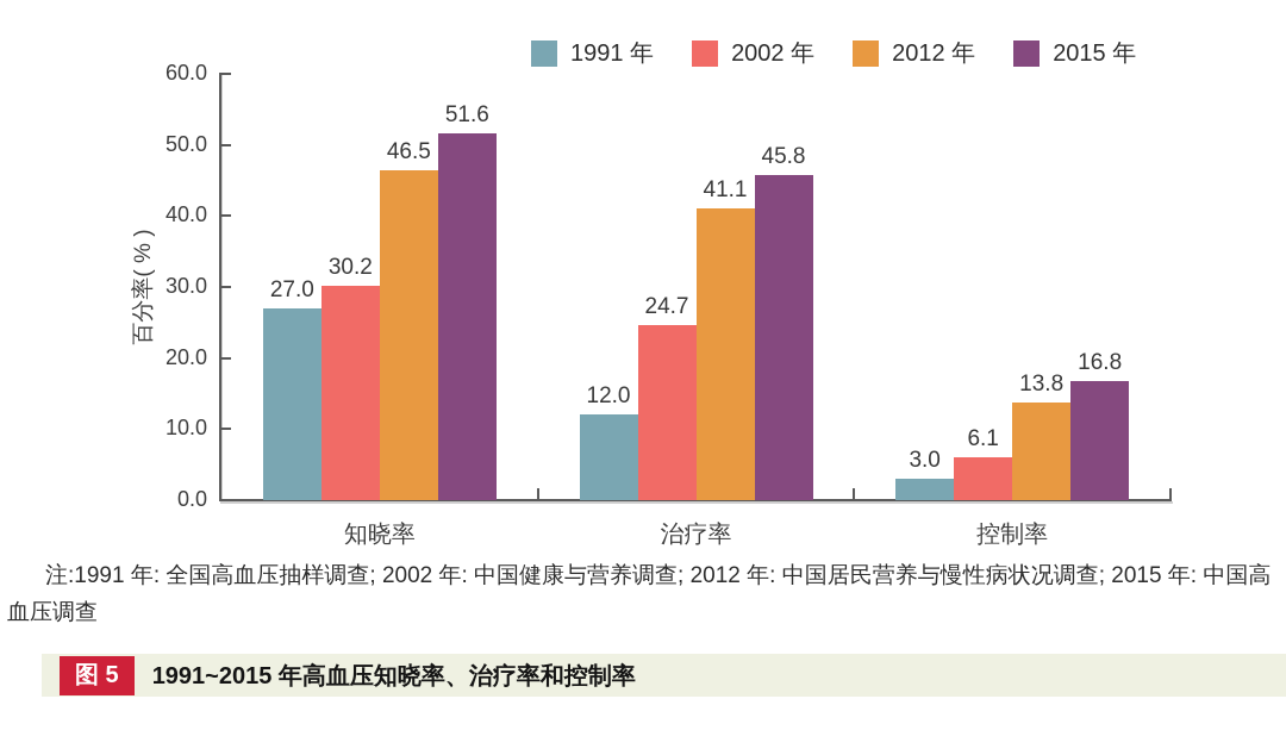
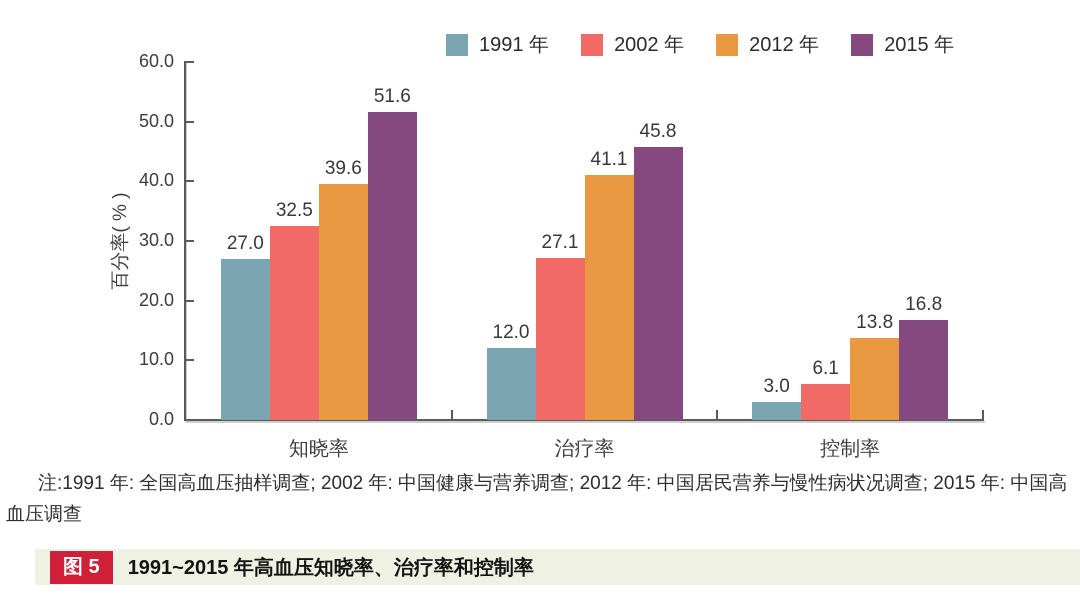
2002 年/知晓率: 30.2 -> 32.5
2012 年/知晓率: 46.5 -> 39.6
2002 年/治疗率: 24.7 -> 27.1
